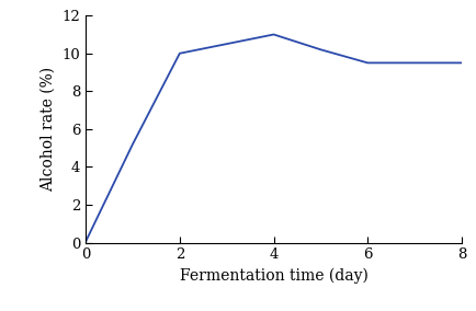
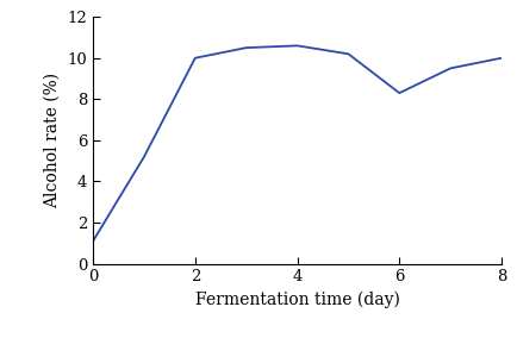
0: 0.1 -> 1.1
4: 11.0 -> 10.6
6: 9.5 -> 8.3
8: 9.5 -> 10.0
